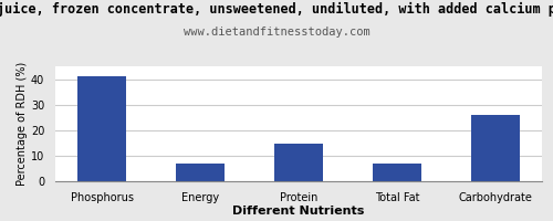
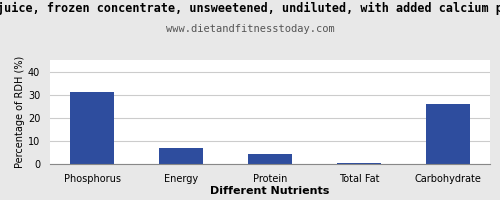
Phosphorus: 41.0 -> 31.0
Protein: 14.5 -> 4.5
Total Fat: 7.0 -> 0.3
